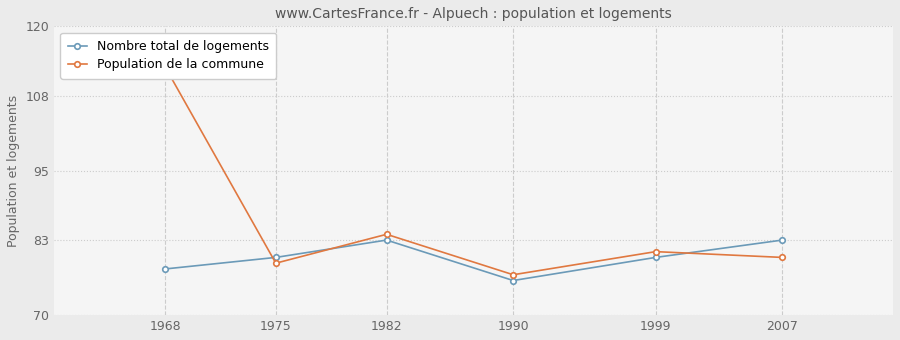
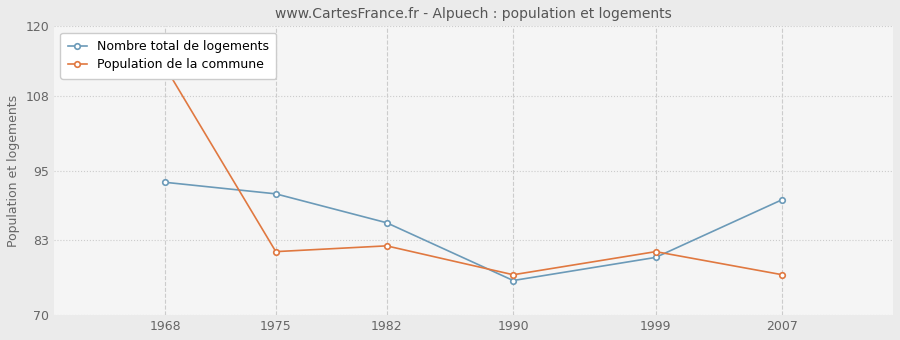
Nombre total de logements/1968: 78 -> 93
Nombre total de logements/1975: 80 -> 91
Population de la commune/1975: 79 -> 81
Nombre total de logements/1982: 83 -> 86
Population de la commune/1982: 84 -> 82
Nombre total de logements/2007: 83 -> 90
Population de la commune/2007: 80 -> 77
